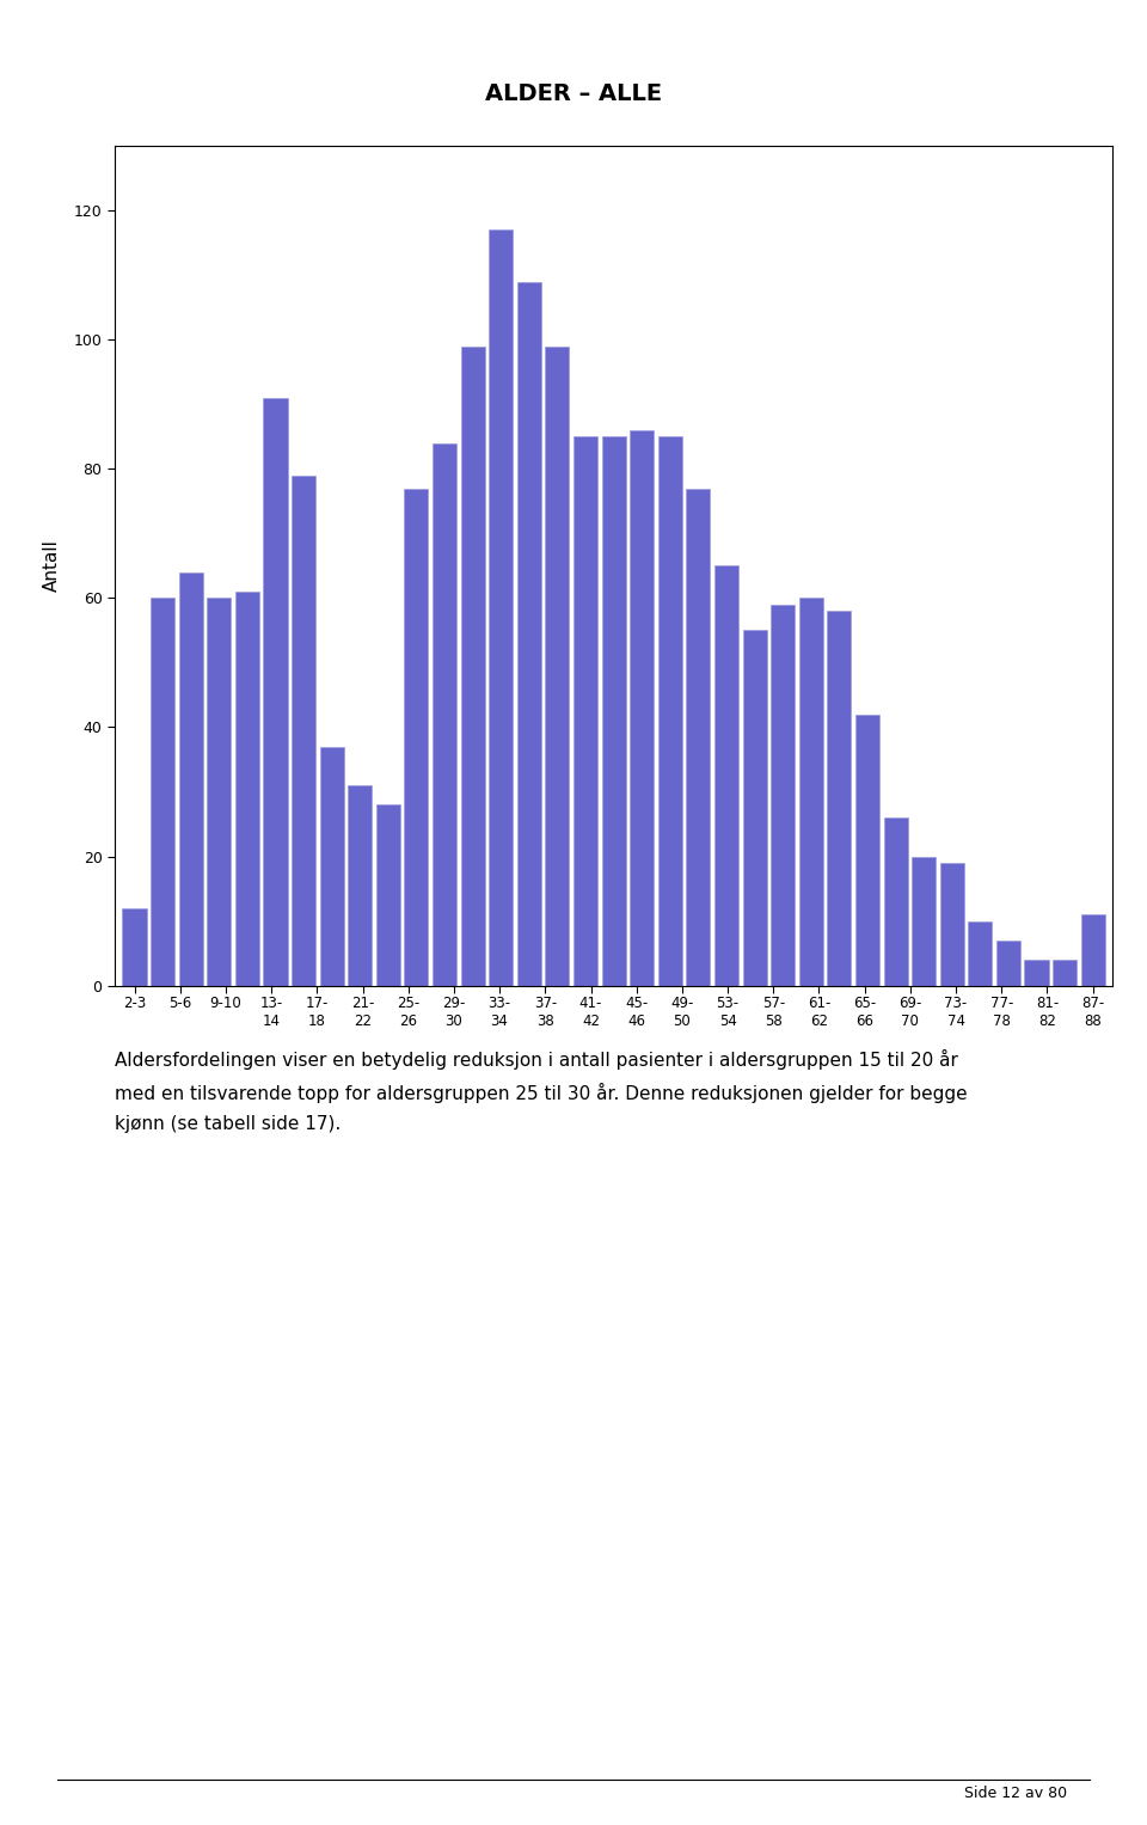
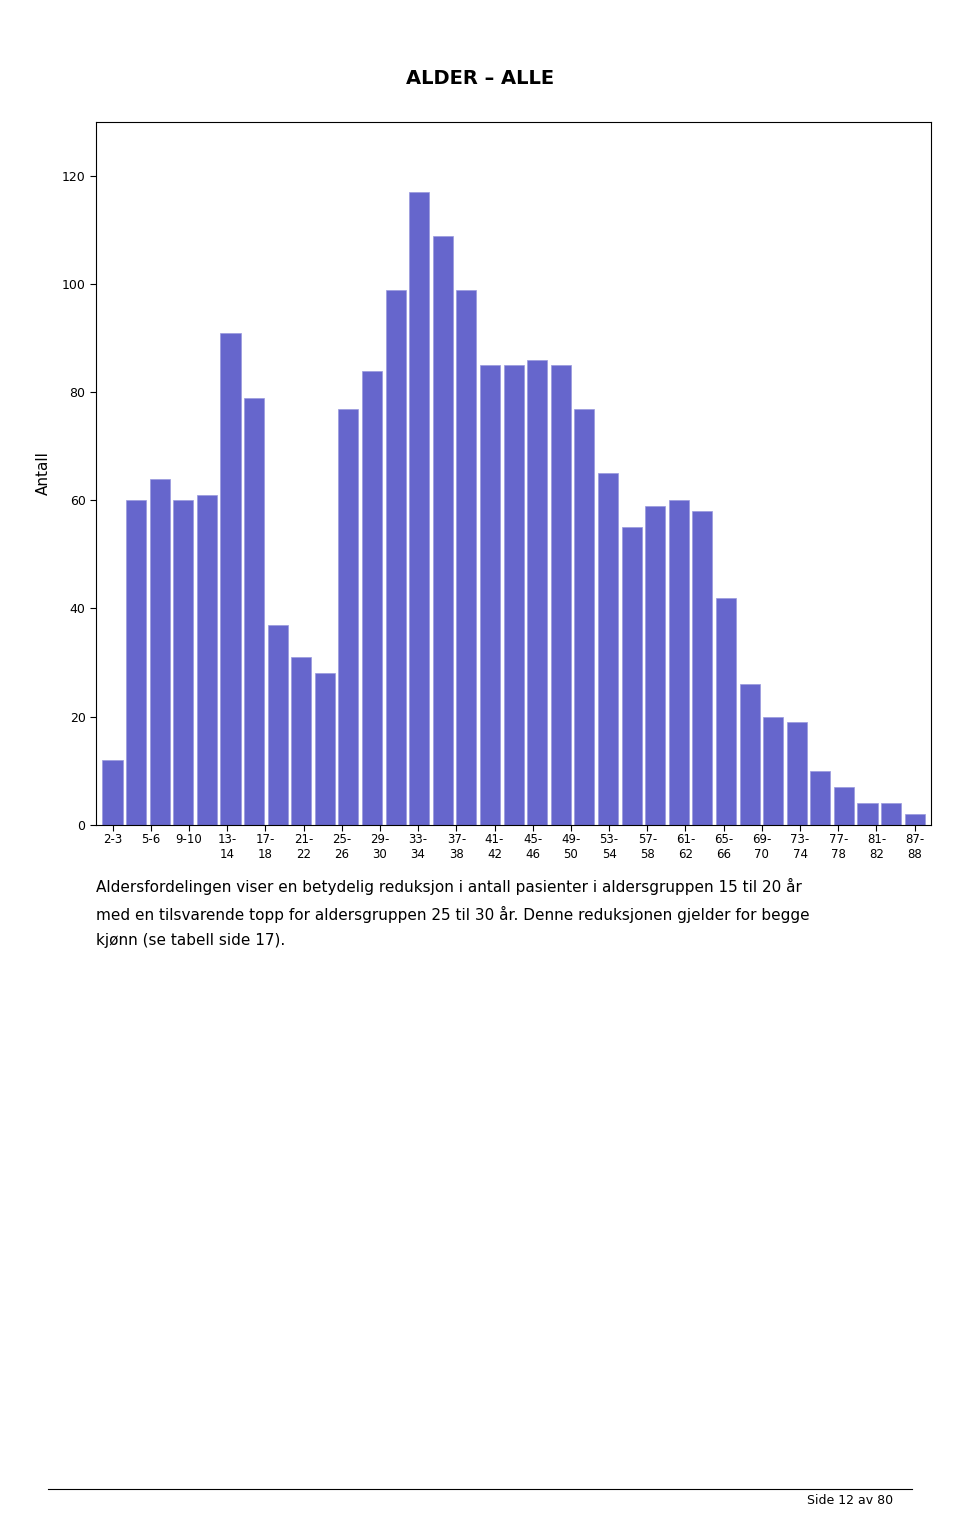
87- 88: 11 -> 2
